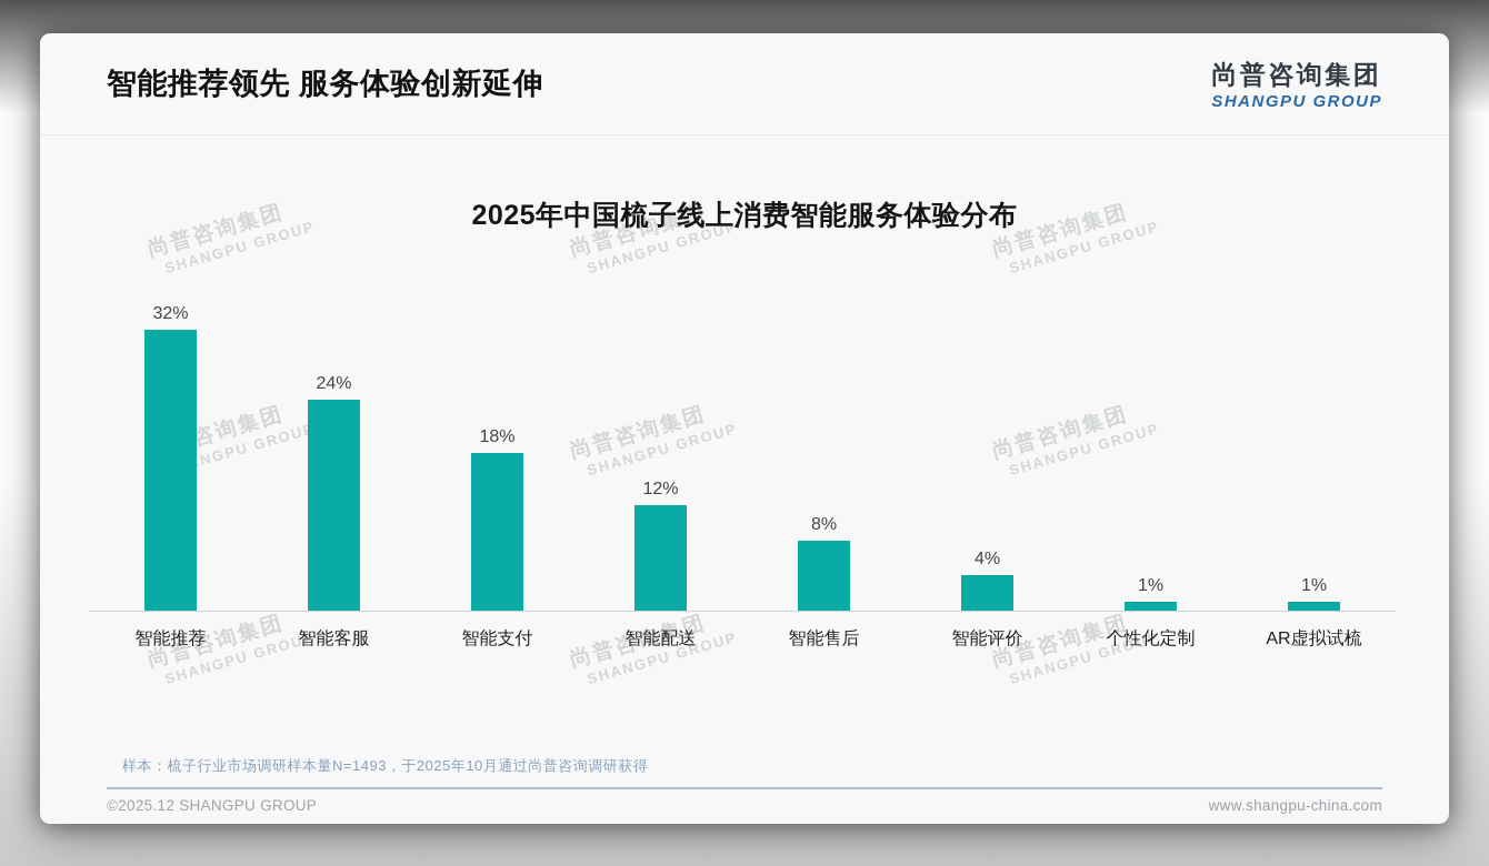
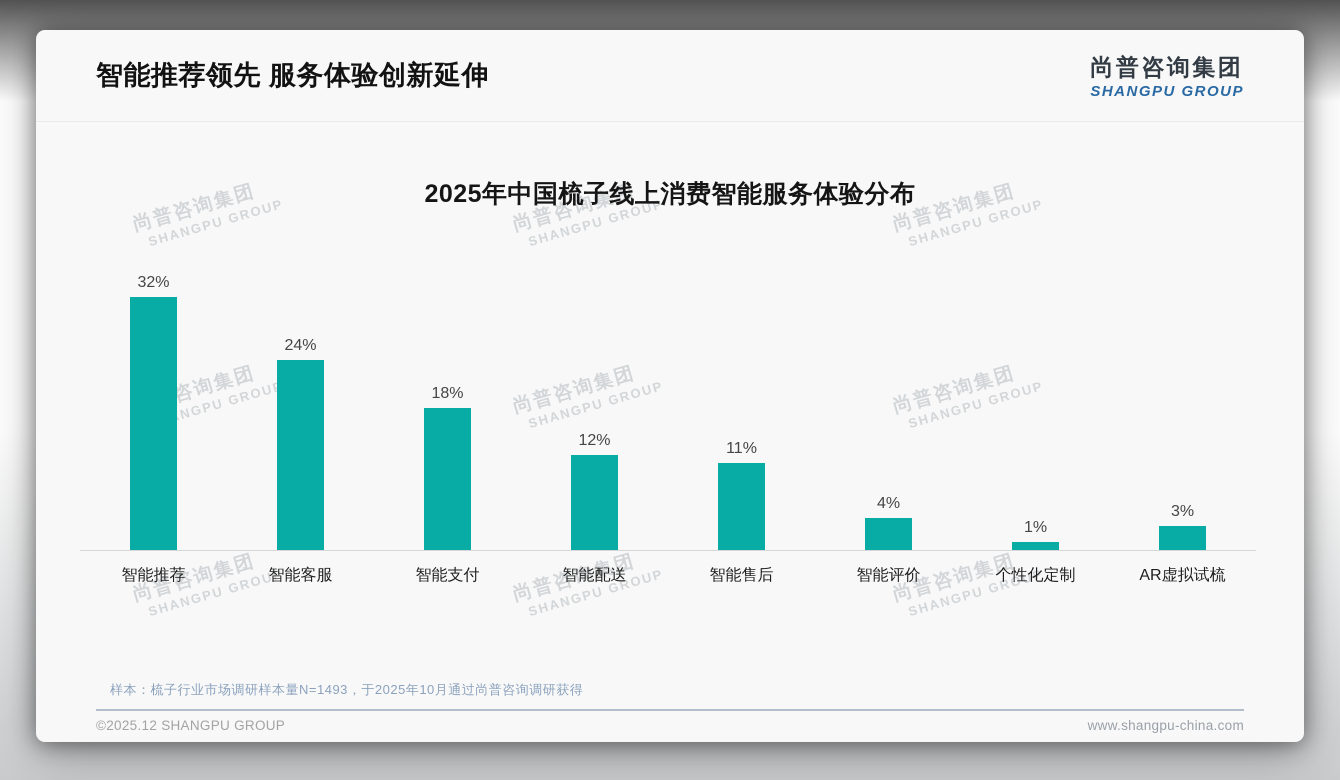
智能售后: 8% -> 11%
AR虚拟试梳: 1% -> 3%
